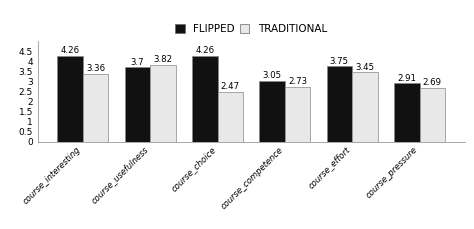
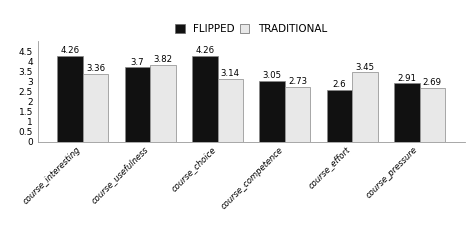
TRADITIONAL/course_choice: 2.47 -> 3.14
FLIPPED/course_effort: 3.75 -> 2.6
